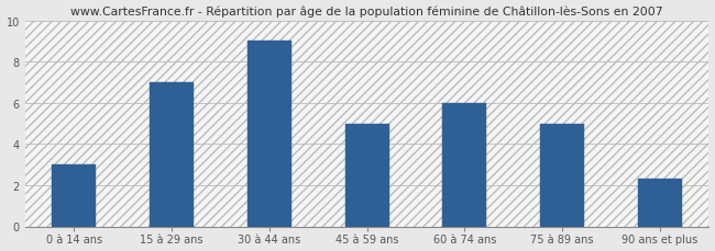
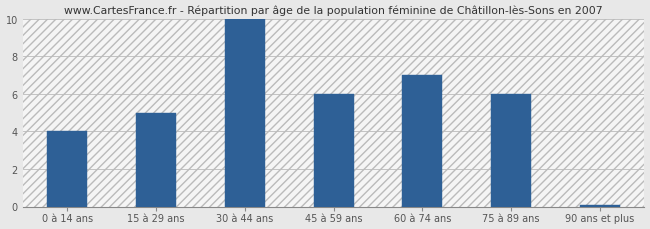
0 à 14 ans: 3.0 -> 4.0
15 à 29 ans: 7.0 -> 5.0
30 à 44 ans: 9.0 -> 10.0
45 à 59 ans: 5.0 -> 6.0
60 à 74 ans: 6.0 -> 7.0
75 à 89 ans: 5.0 -> 6.0
90 ans et plus: 2.3 -> 0.1
